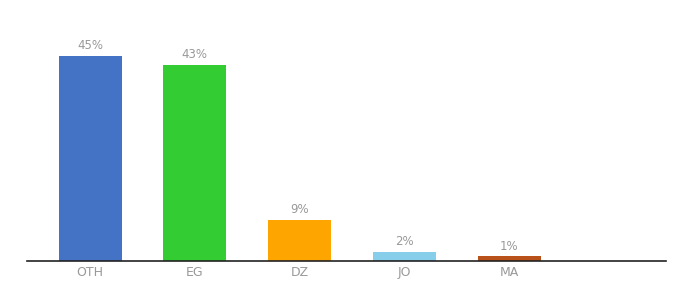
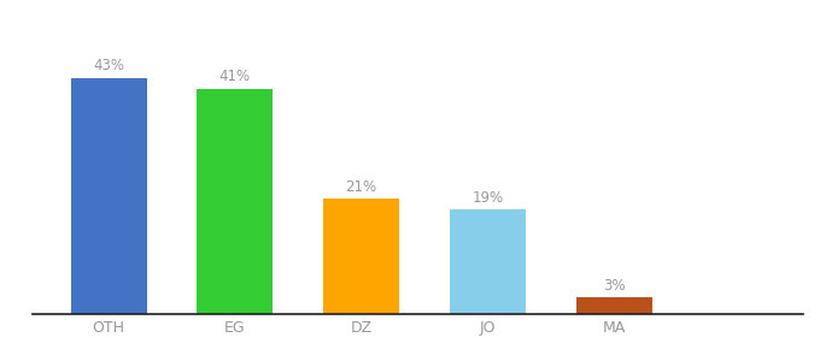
OTH: 45% -> 43%
EG: 43% -> 41%
DZ: 9% -> 21%
JO: 2% -> 19%
MA: 1% -> 3%
